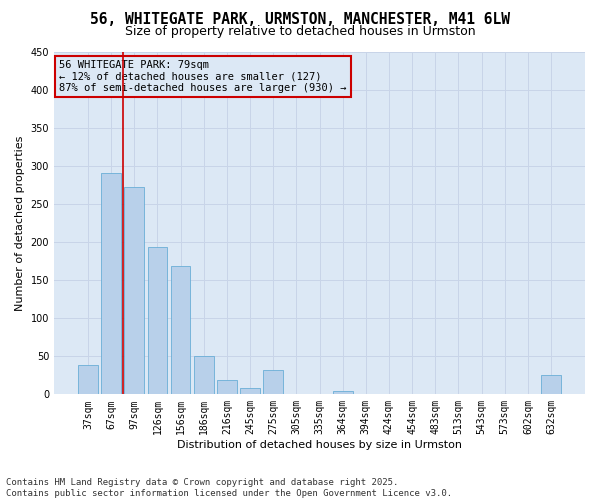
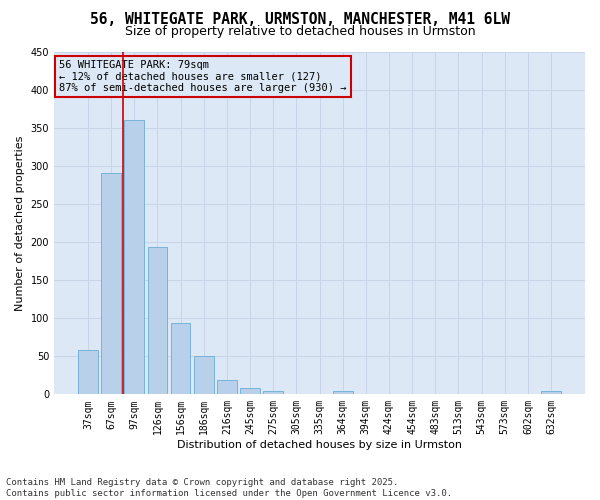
37sqm: 38 -> 58
97sqm: 272 -> 360
156sqm: 168 -> 93
275sqm: 32 -> 5
632sqm: 26 -> 4
